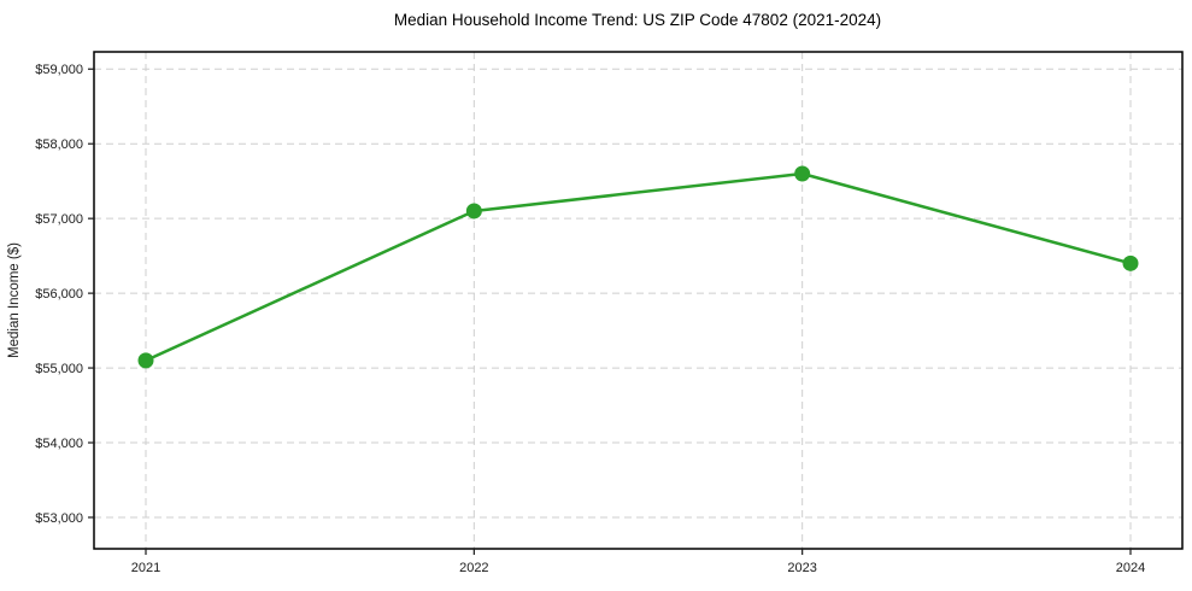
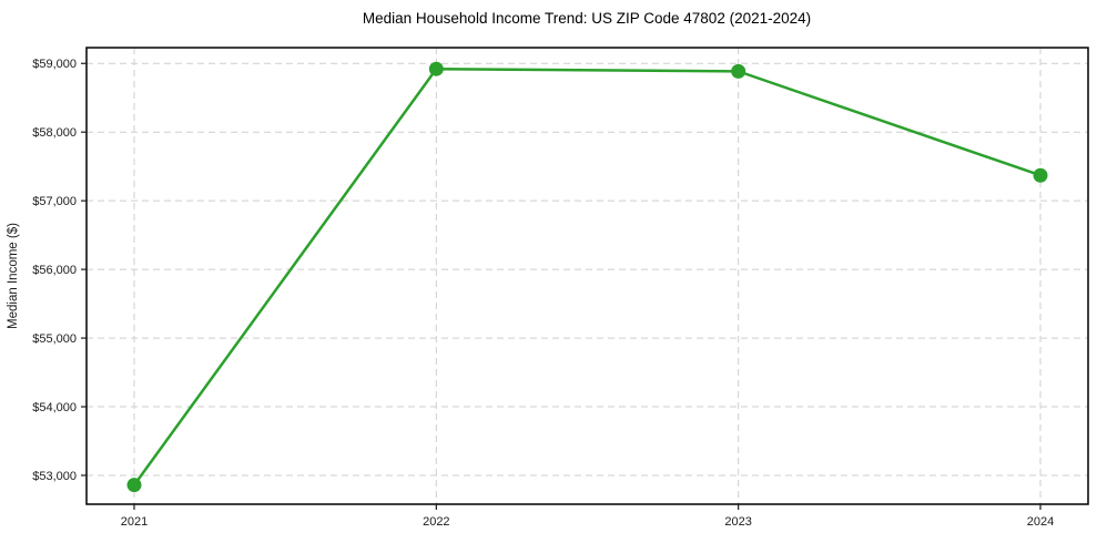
2021: $55100 -> $52900
2022: $57100 -> $58900
2023: $57600 -> $58900
2024: $56400 -> $57400
